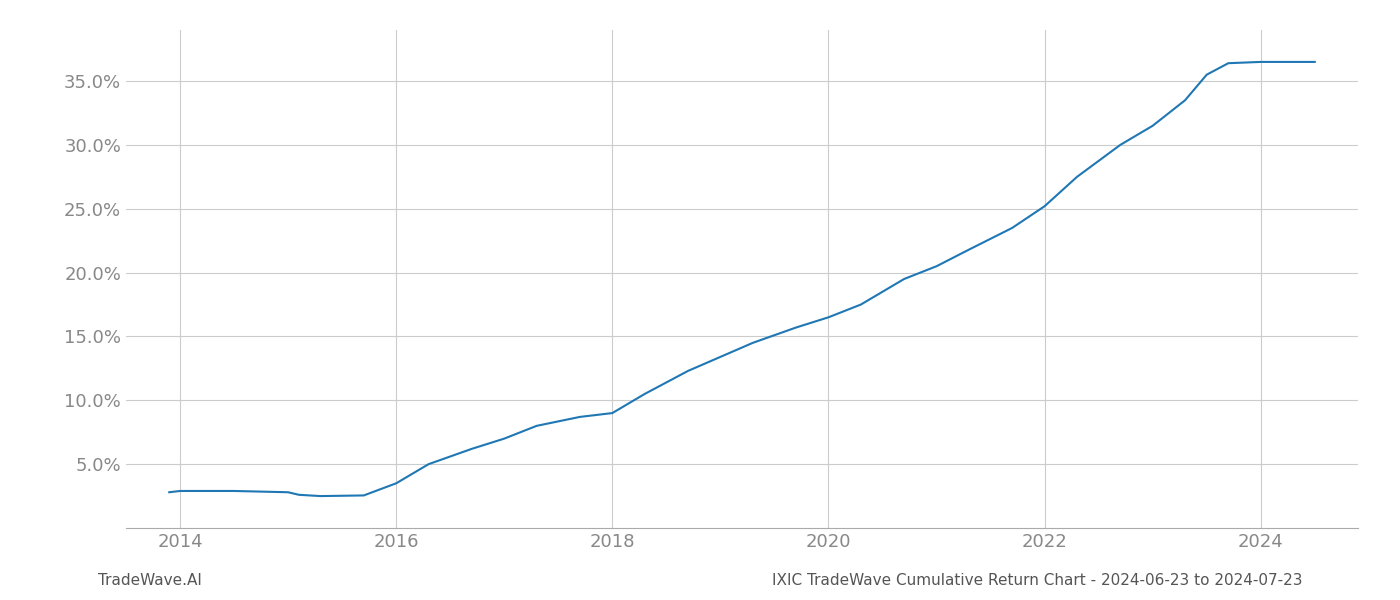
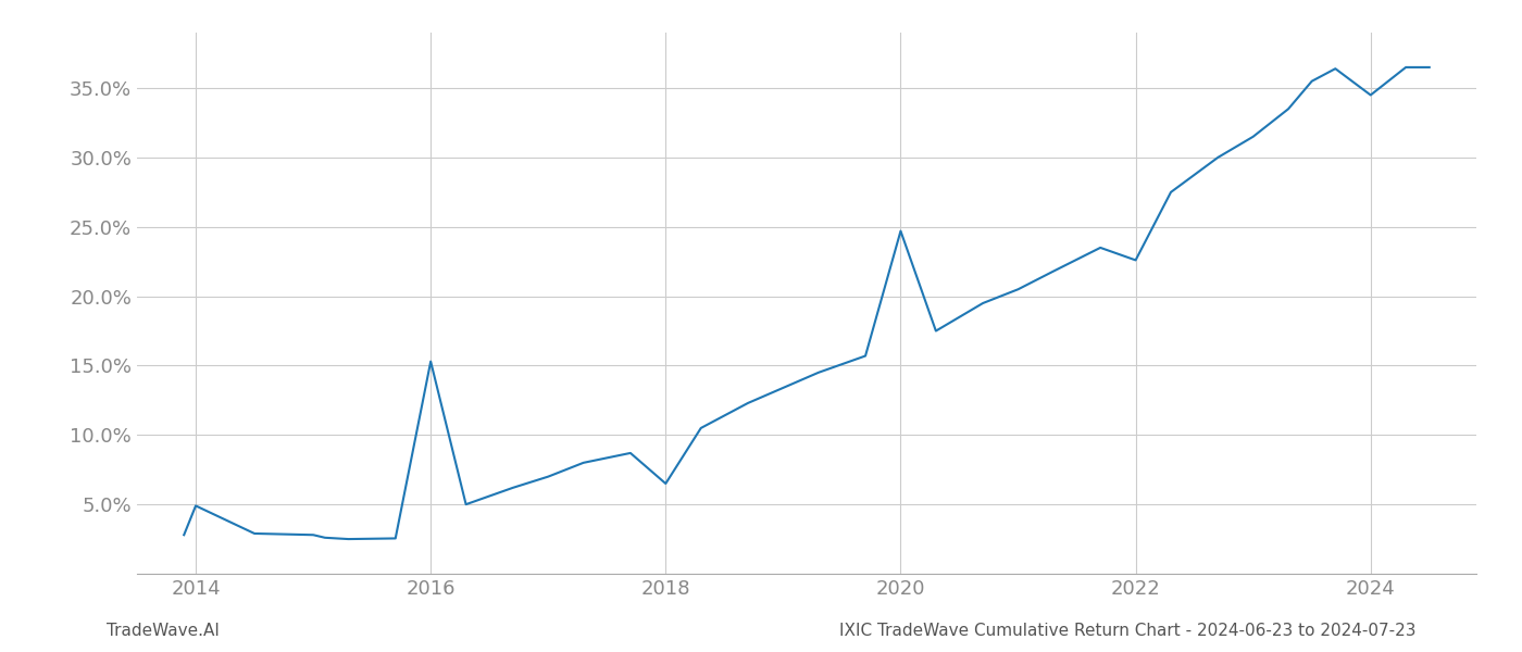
2014: 2.9% -> 4.9%
2016: 3.5% -> 15.3%
2018: 9.0% -> 6.5%
2020: 16.5% -> 24.7%
2022: 25.2% -> 22.6%
2024: 36.5% -> 34.5%
